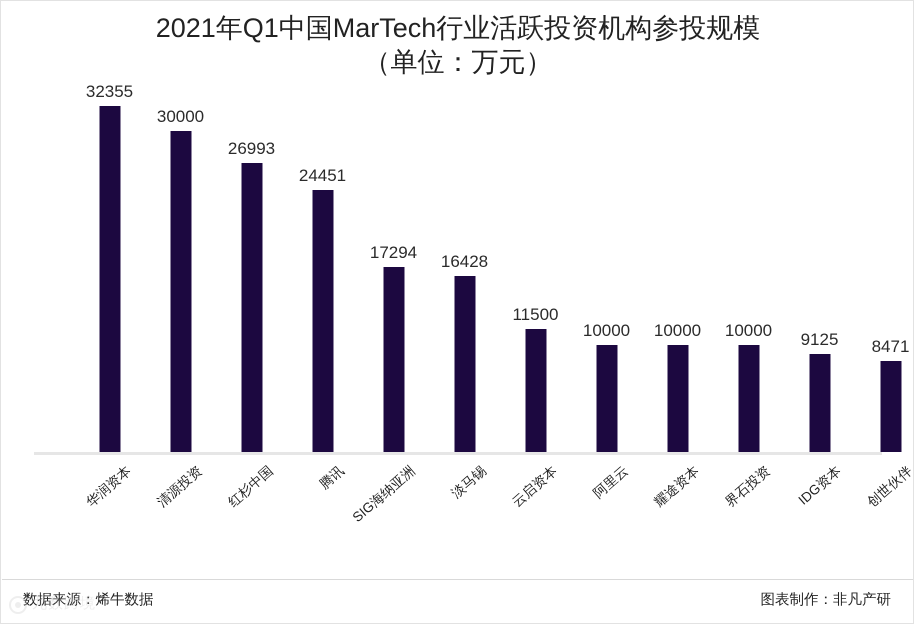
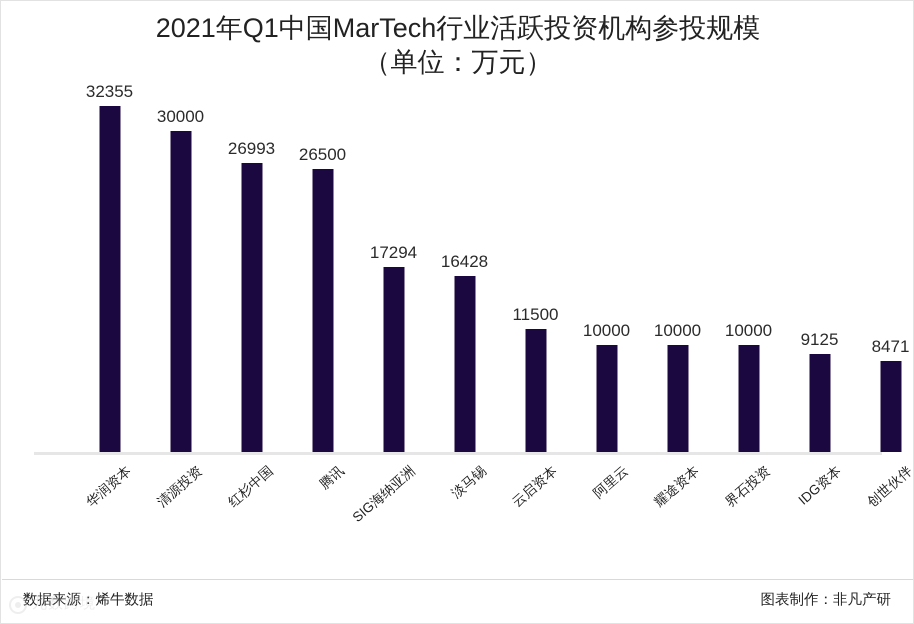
腾讯: 24451 -> 26500
